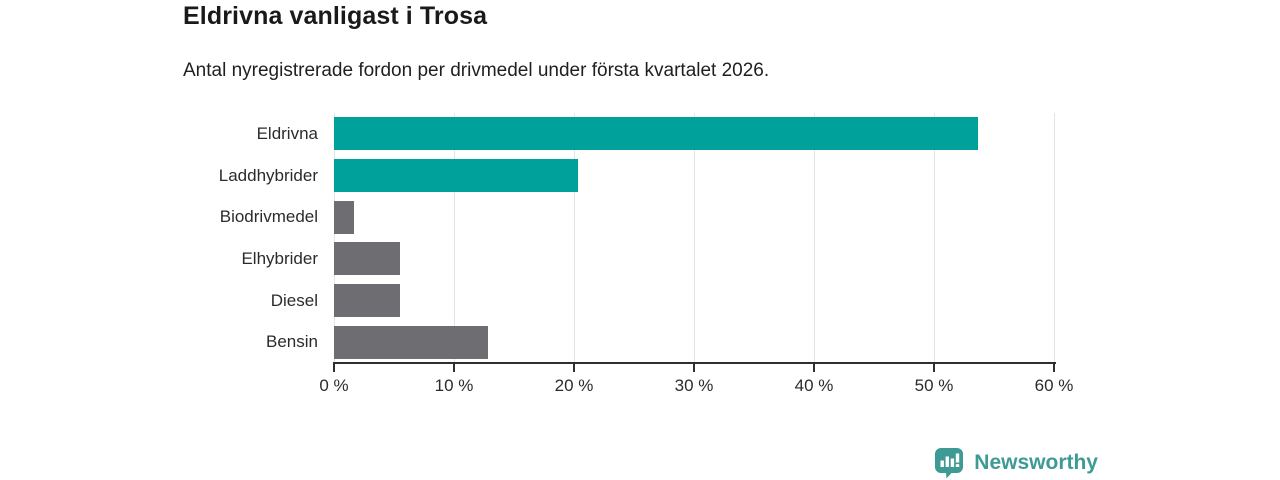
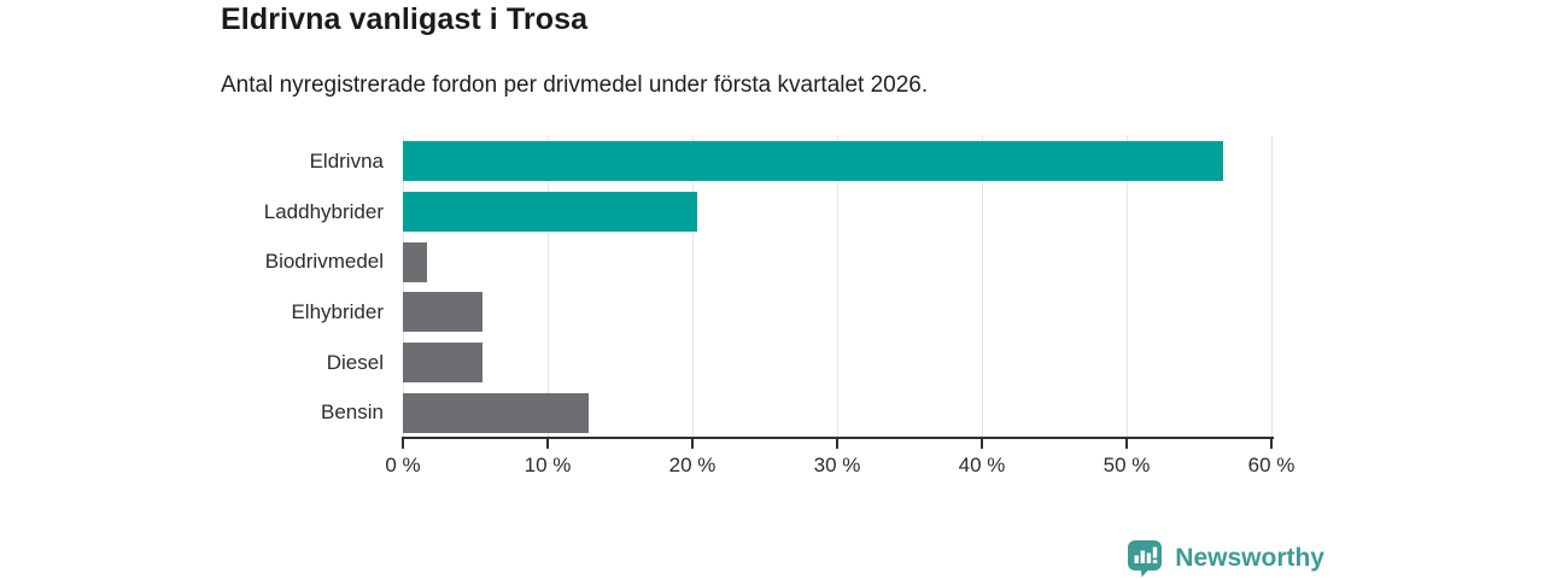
Eldrivna: 53.7% -> 56.7%
